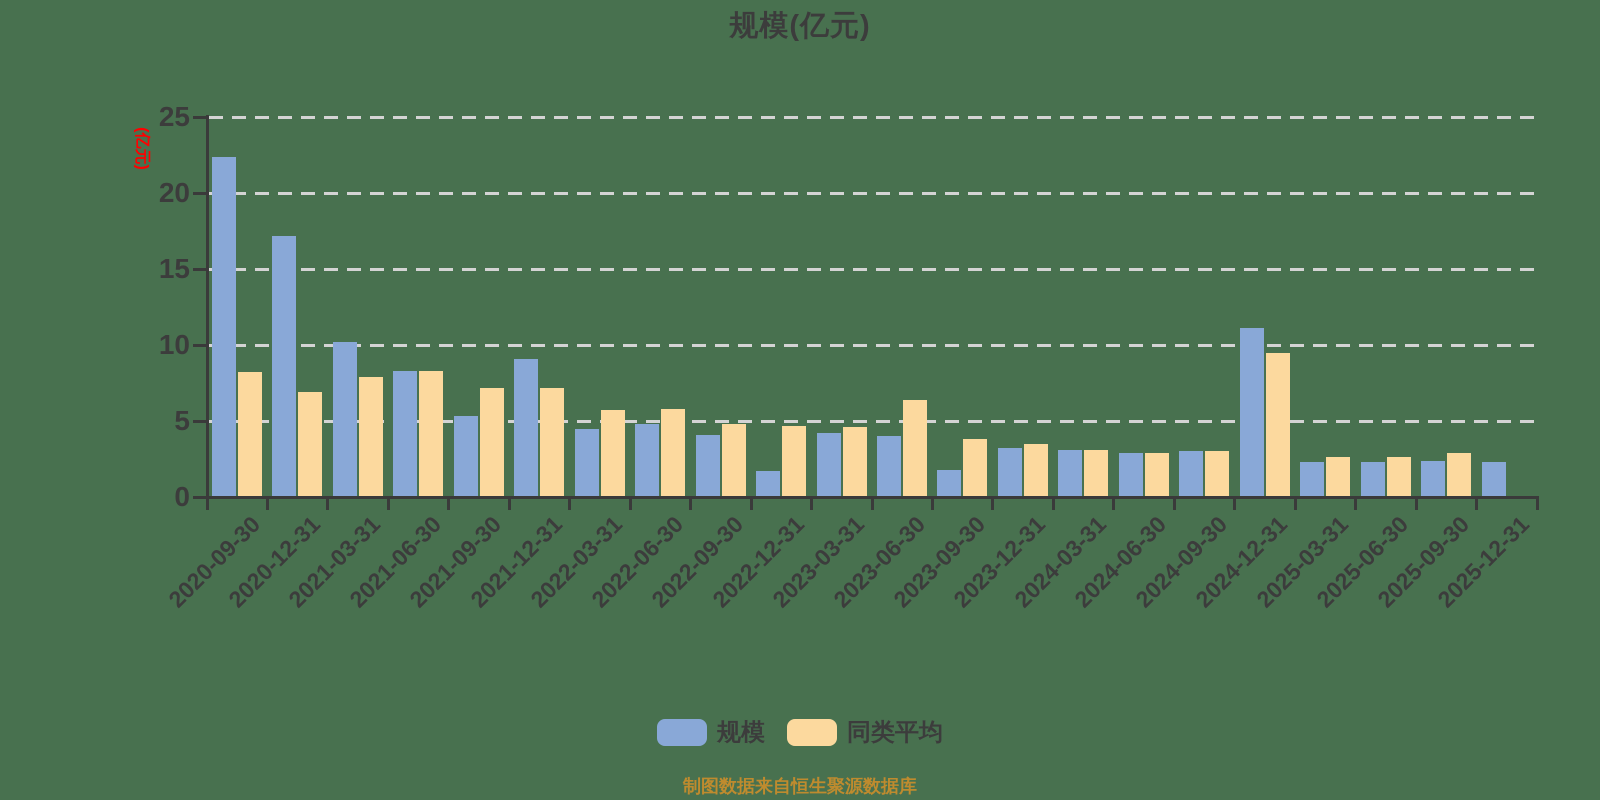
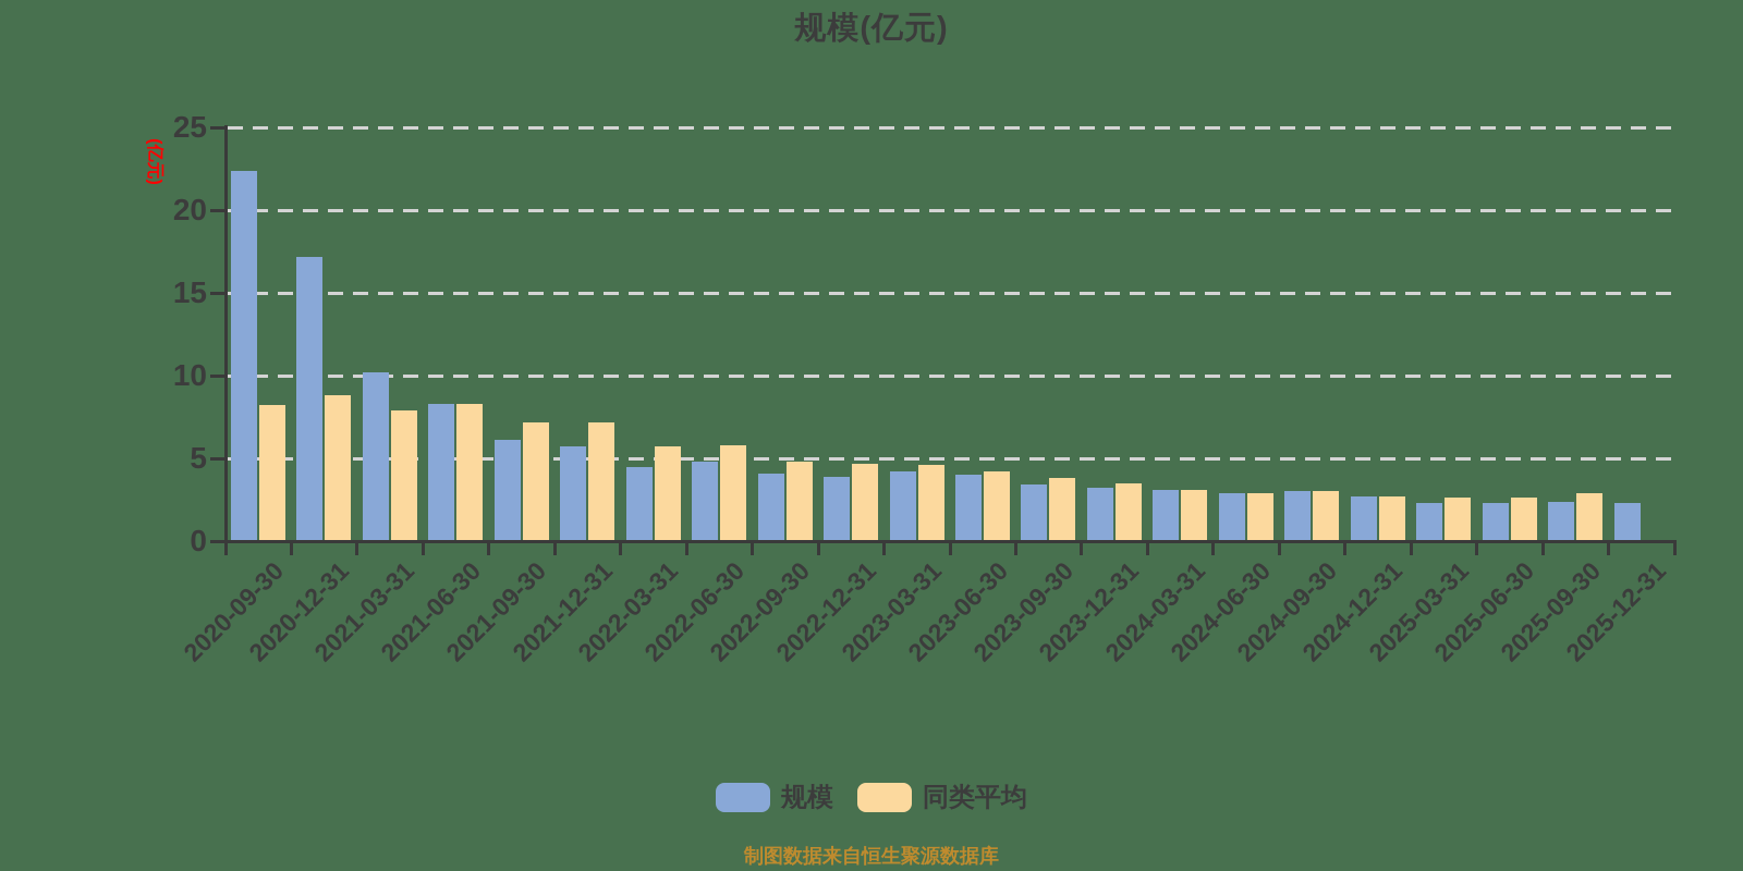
同类平均/2020-12-31: 6.9 -> 8.8
规模/2021-09-30: 5.3 -> 6.1
规模/2021-12-31: 9.1 -> 5.7
规模/2022-12-31: 1.7 -> 3.9
同类平均/2023-06-30: 6.4 -> 4.2
规模/2023-09-30: 1.8 -> 3.4
规模/2024-12-31: 11.1 -> 2.7
同类平均/2024-12-31: 9.5 -> 2.7
